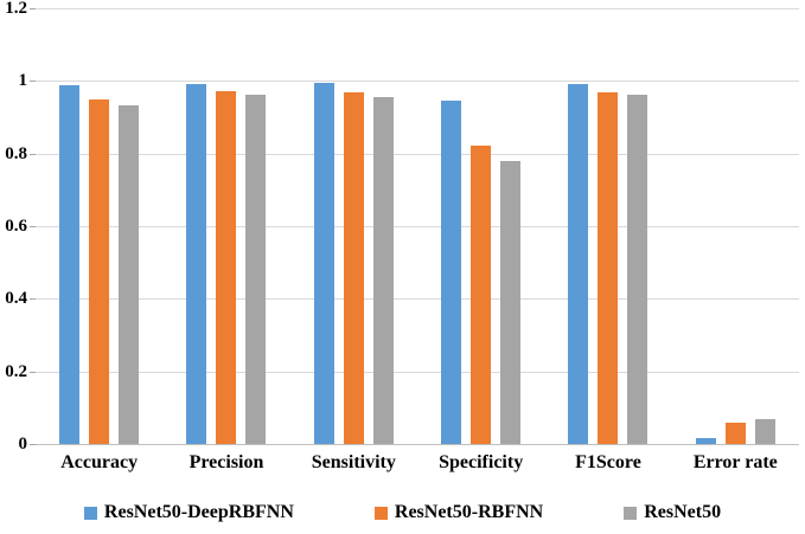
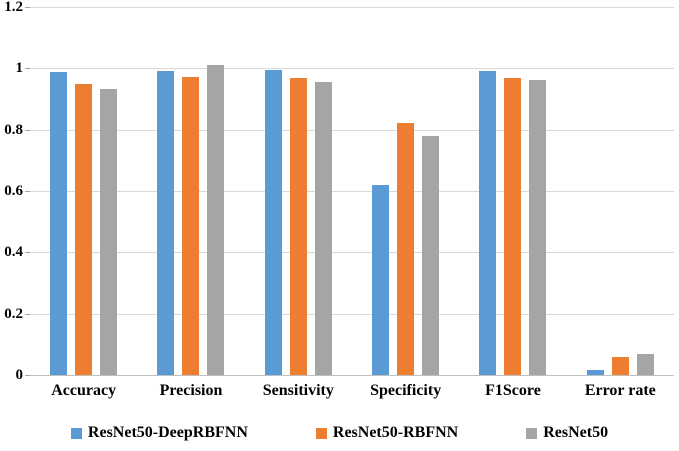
ResNet50/Precision: 0.96 -> 1.01
ResNet50-DeepRBFNN/Specificity: 0.94 -> 0.62
